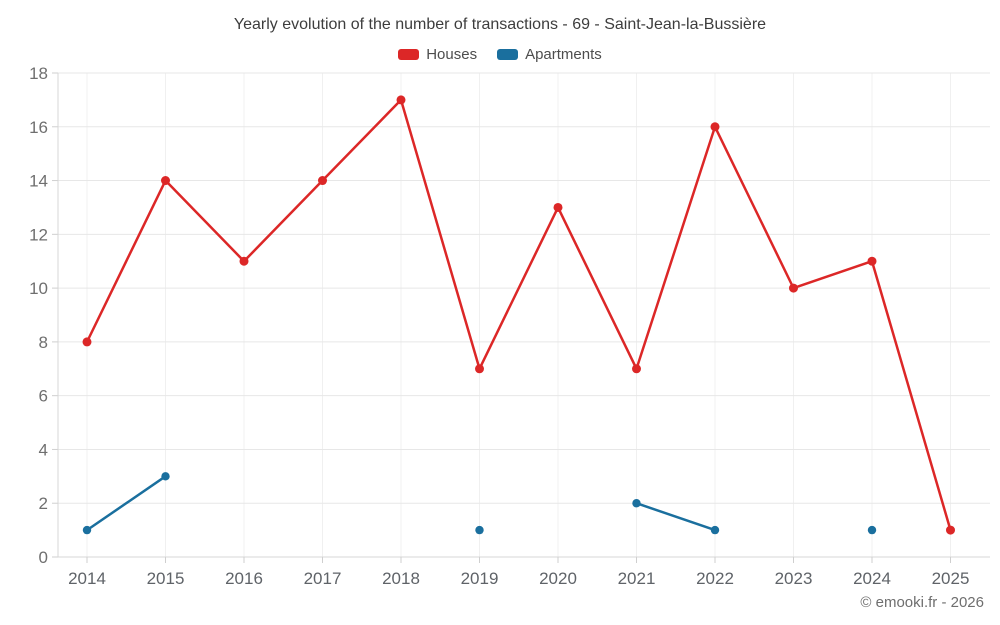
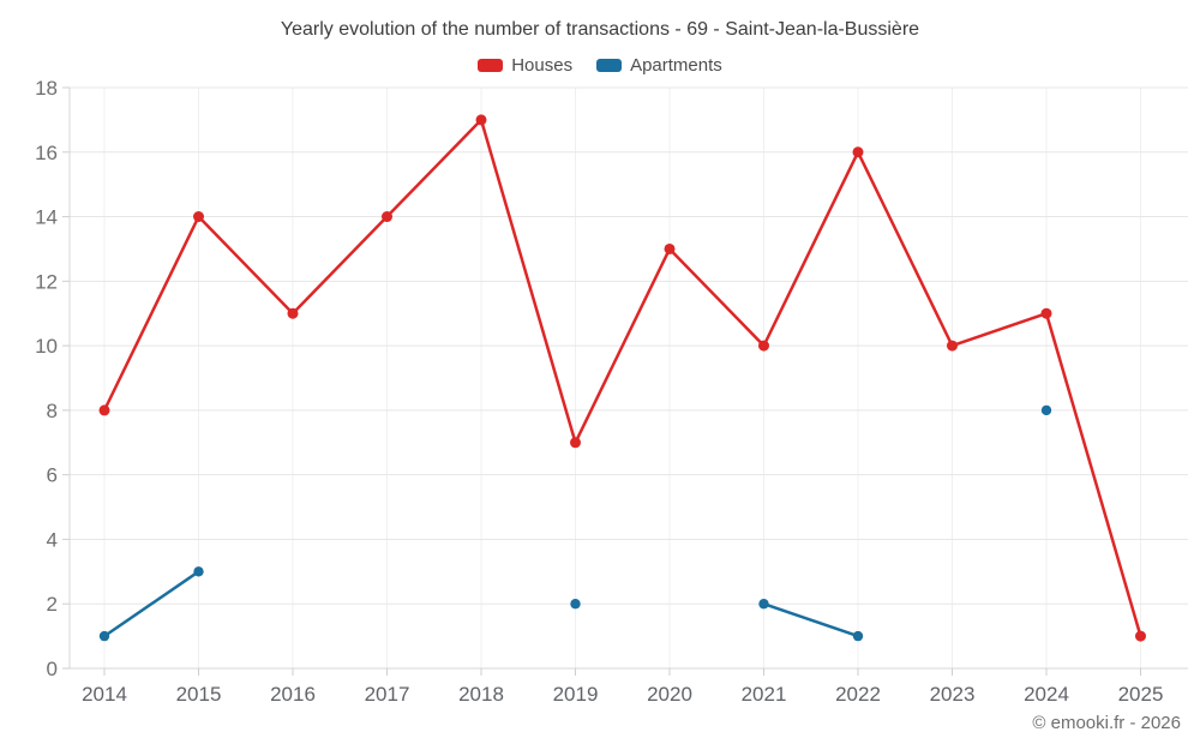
Apartments/2019: 1 -> 2
Houses/2021: 7 -> 10
Apartments/2024: 1 -> 8
